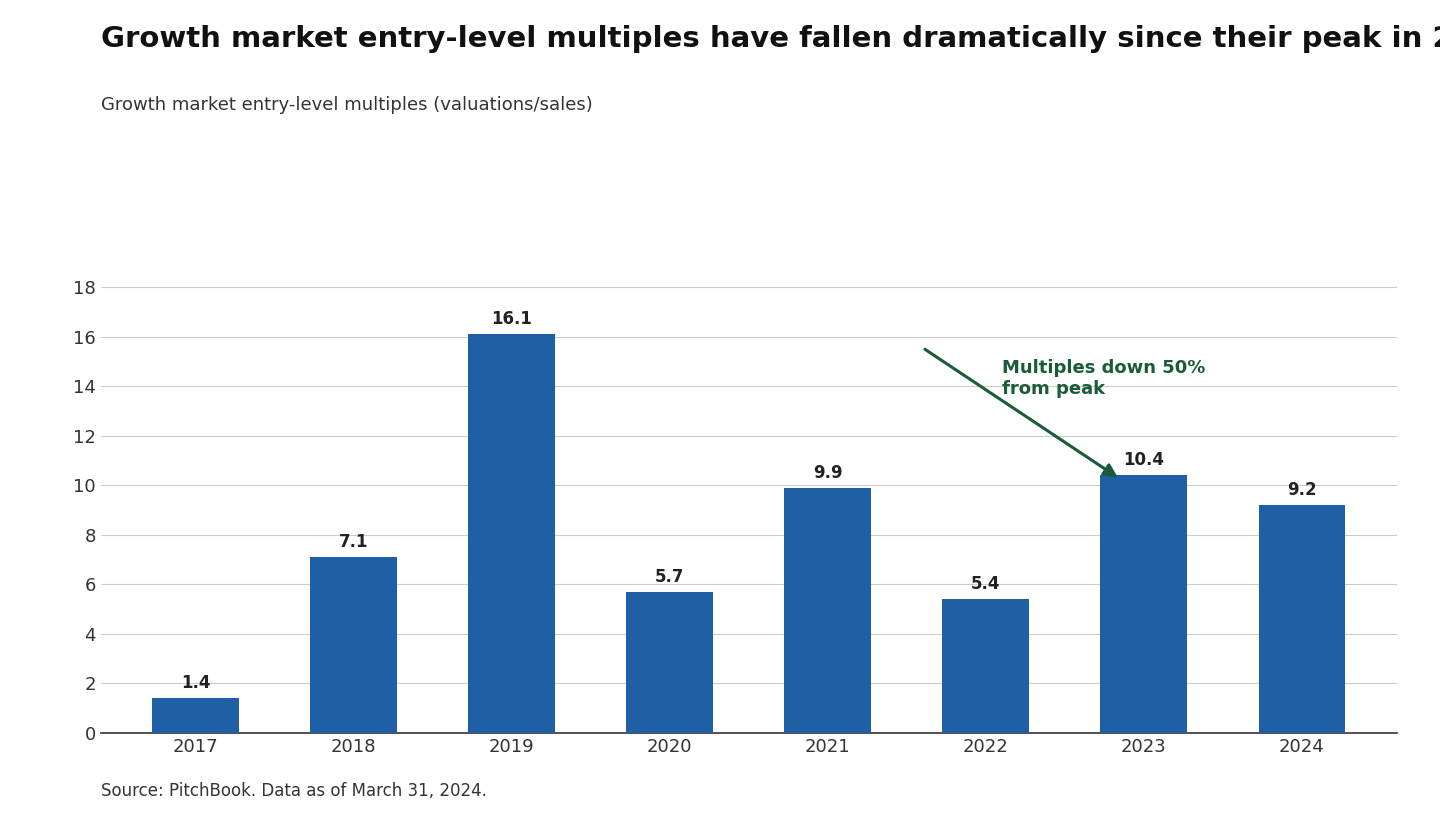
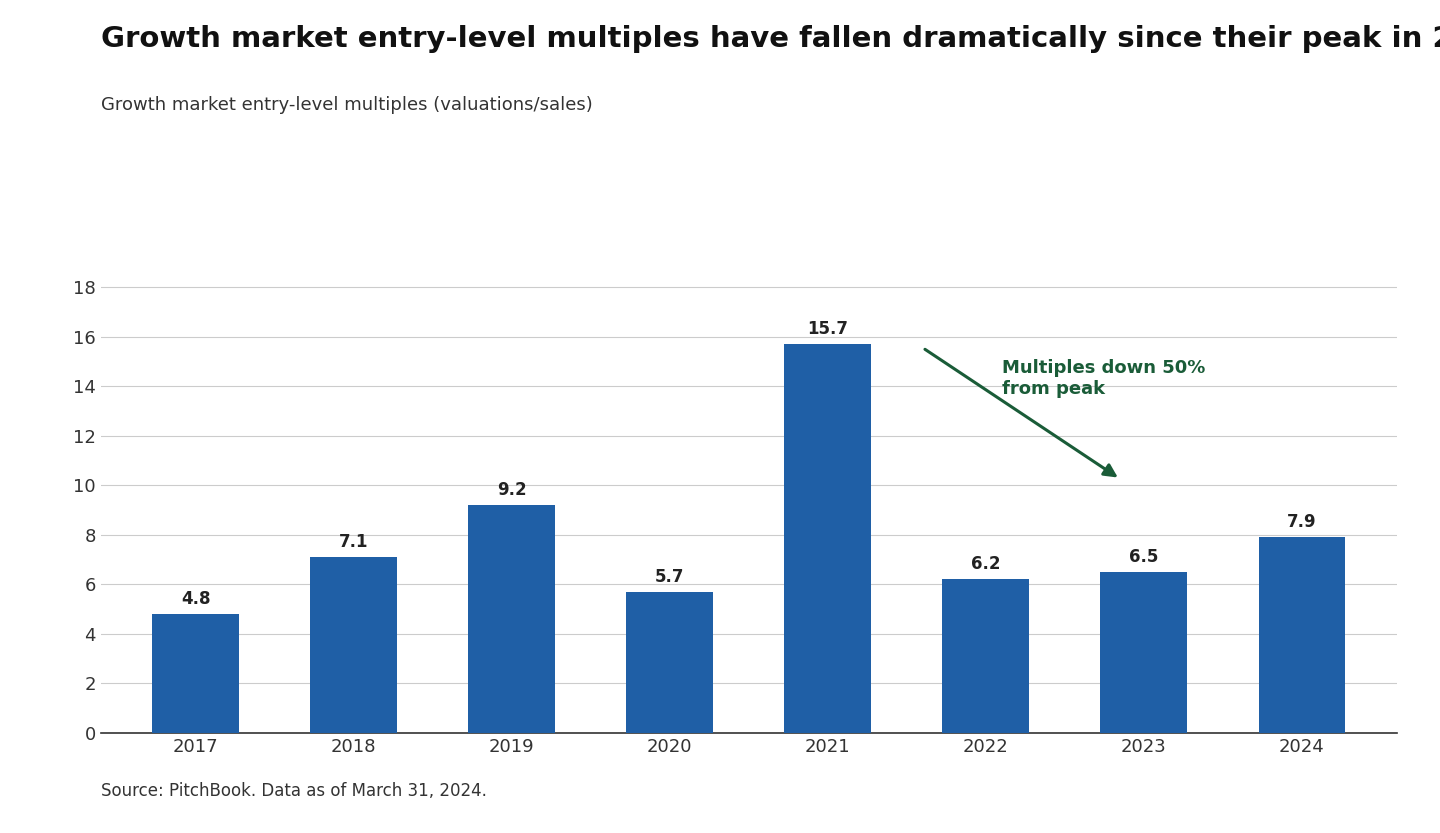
2017: 1.4 -> 4.8
2019: 16.1 -> 9.2
2021: 9.9 -> 15.7
2022: 5.4 -> 6.2
2023: 10.4 -> 6.5
2024: 9.2 -> 7.9
